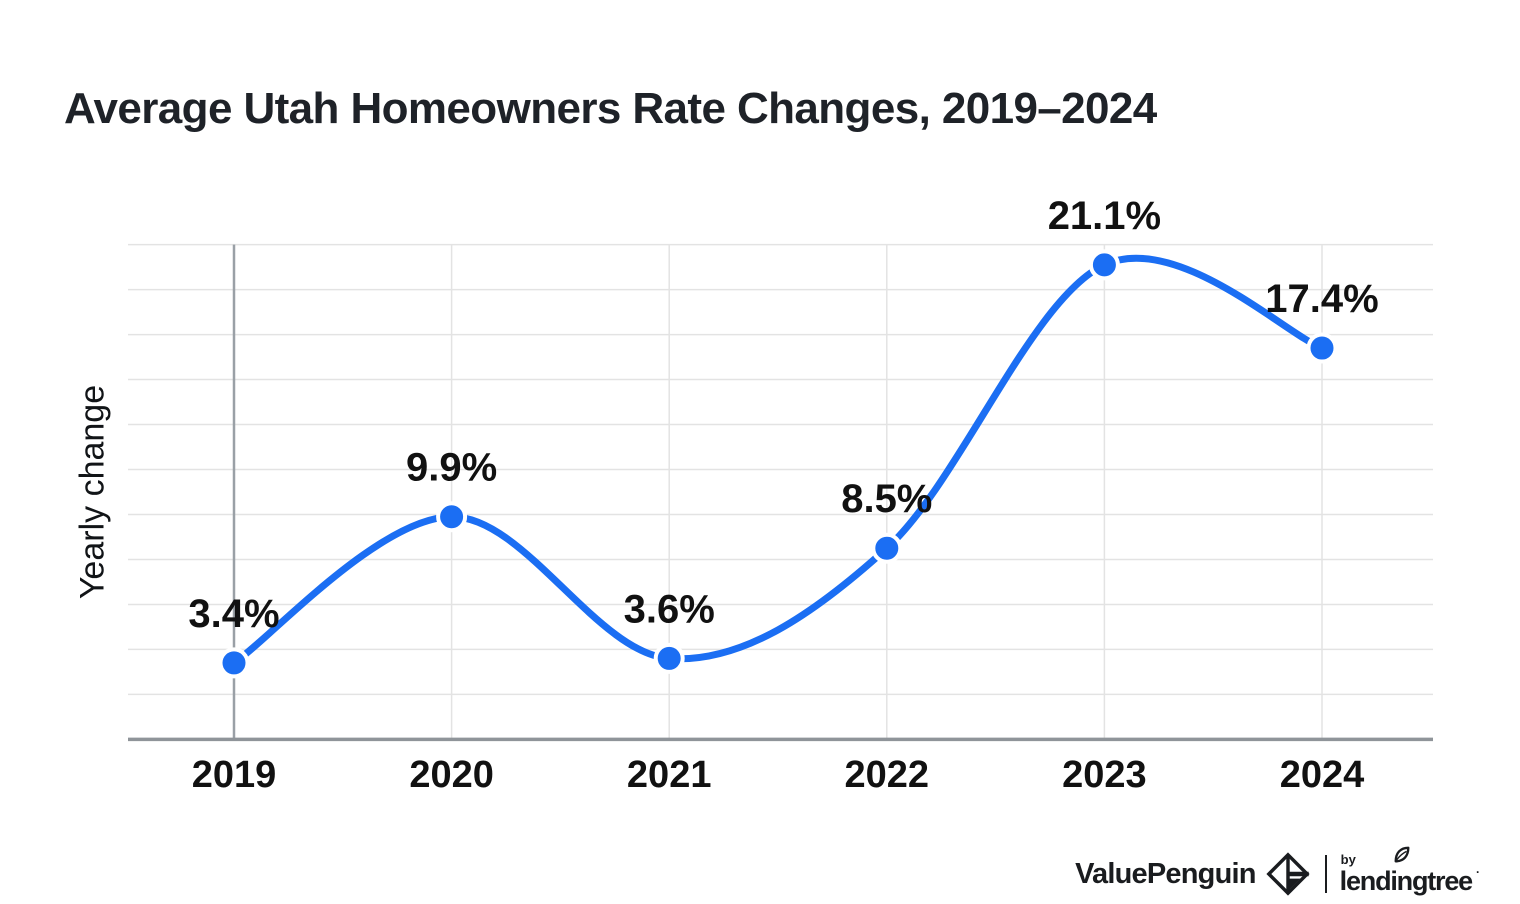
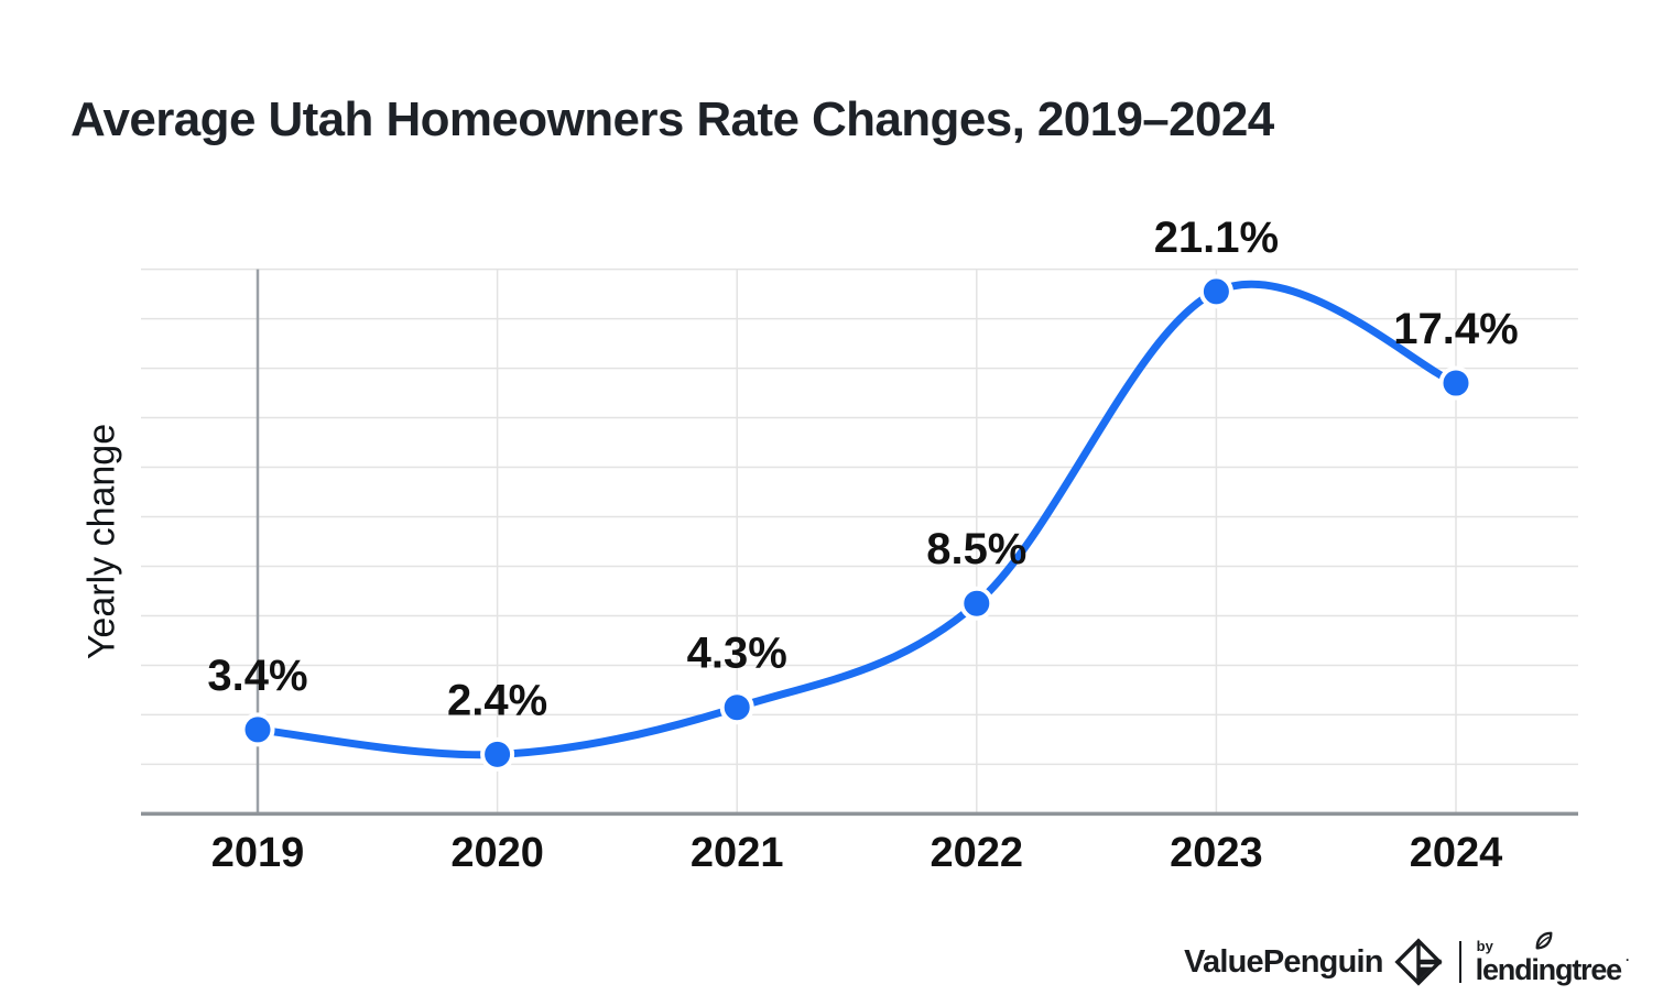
2020: 9.9% -> 2.4%
2021: 3.6% -> 4.3%
